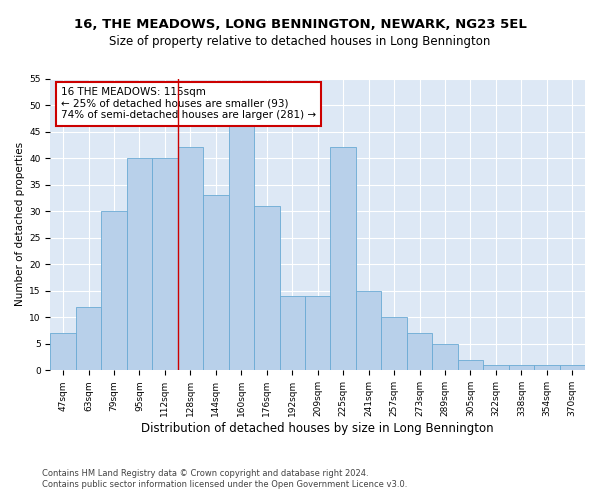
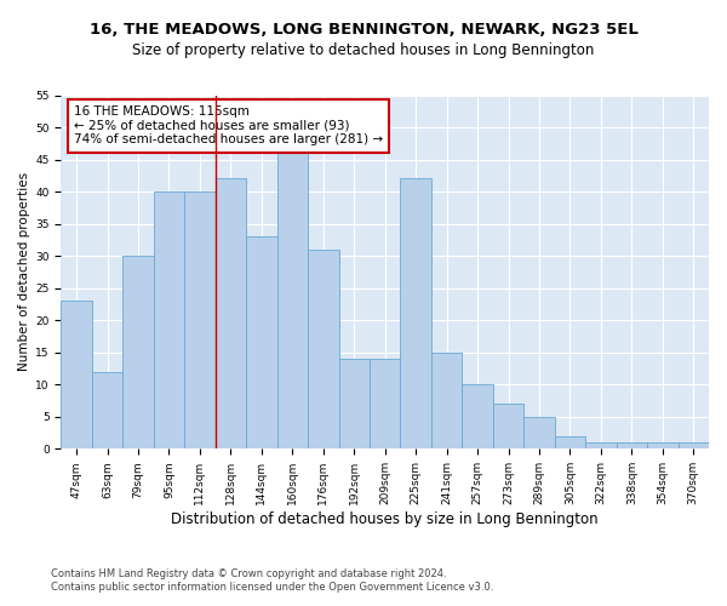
47sqm: 7 -> 23
